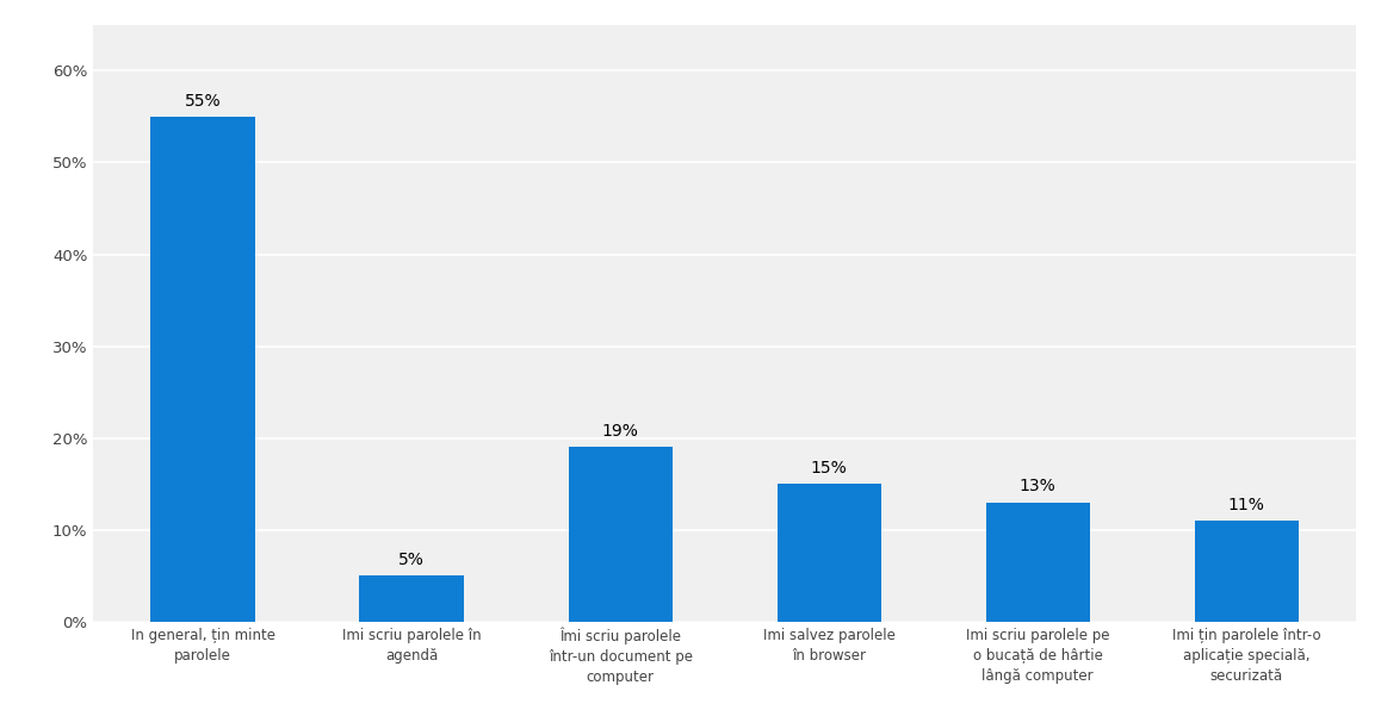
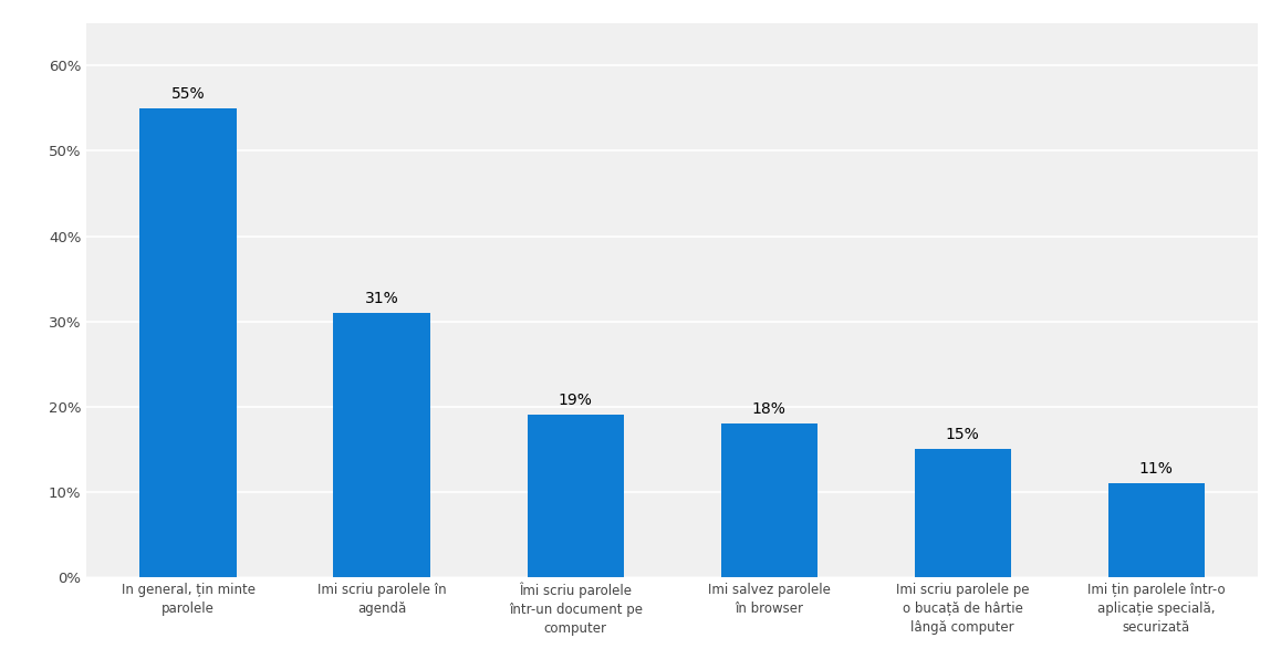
Imi scriu parolele în agendă: 5% -> 31%
Imi salvez parolele în browser: 15% -> 18%
Imi scriu parolele pe o bucață de hârtie lângă computer: 13% -> 15%
